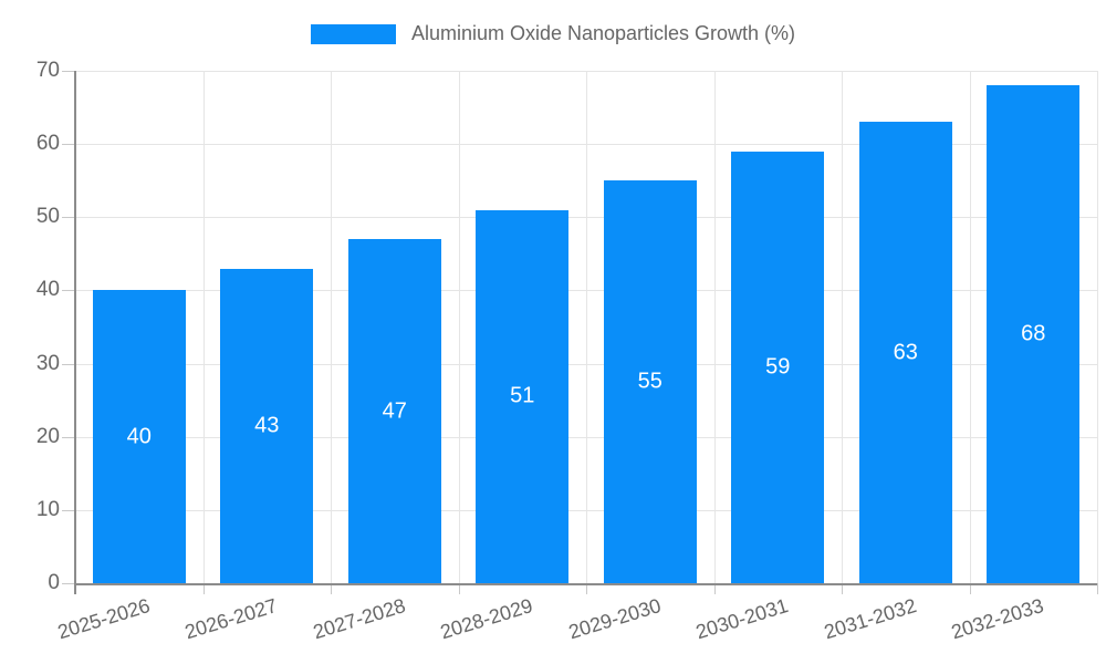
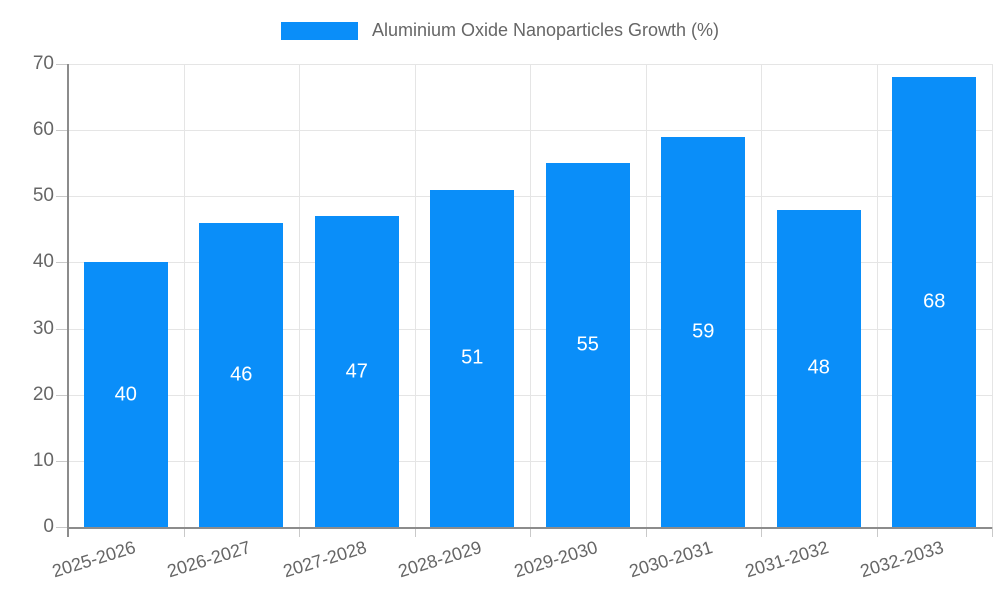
2026-2027: 43 -> 46
2031-2032: 63 -> 48
